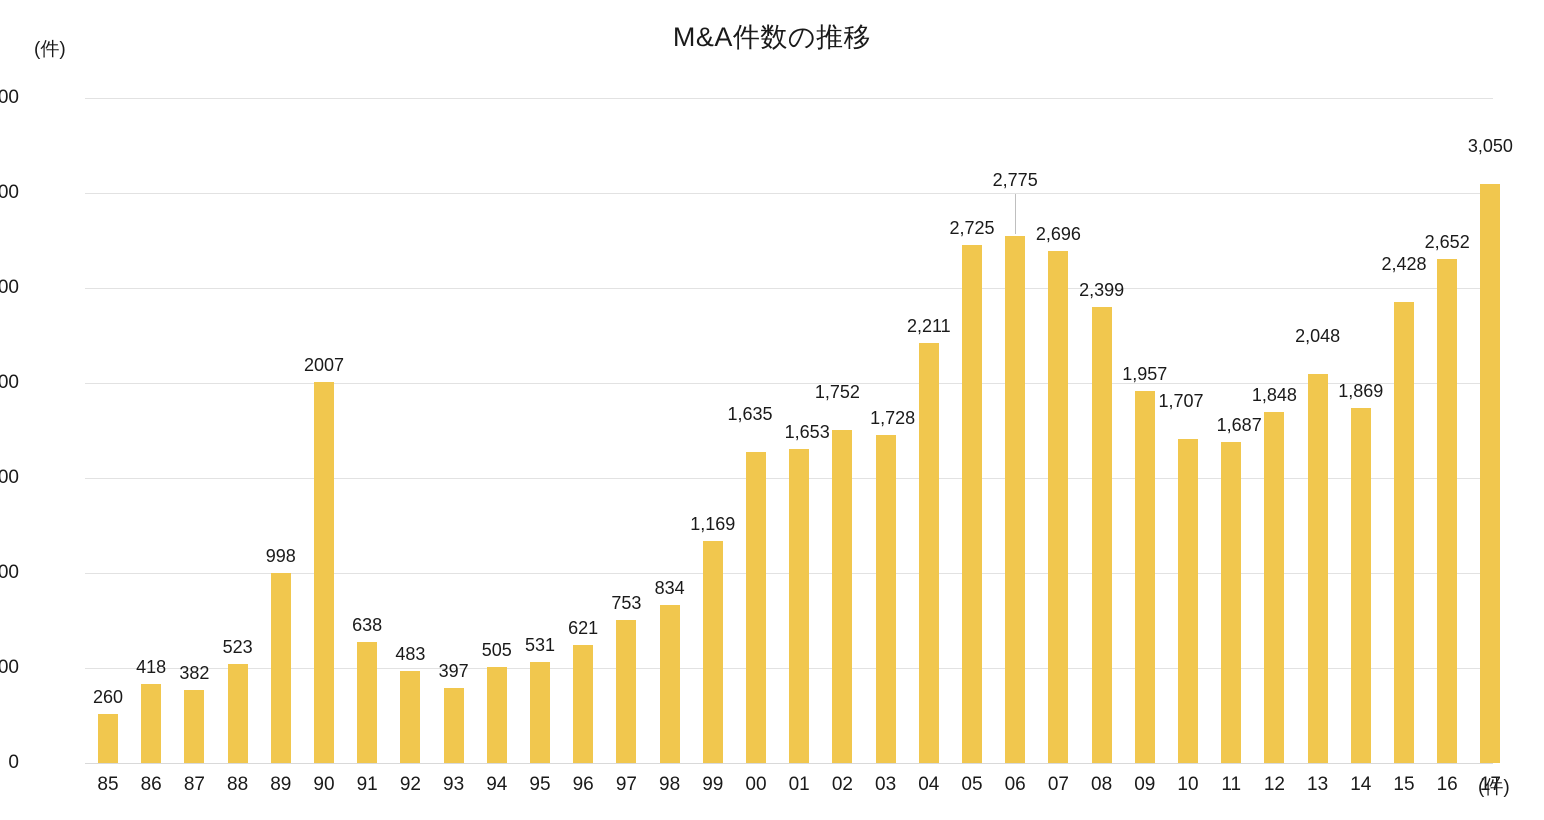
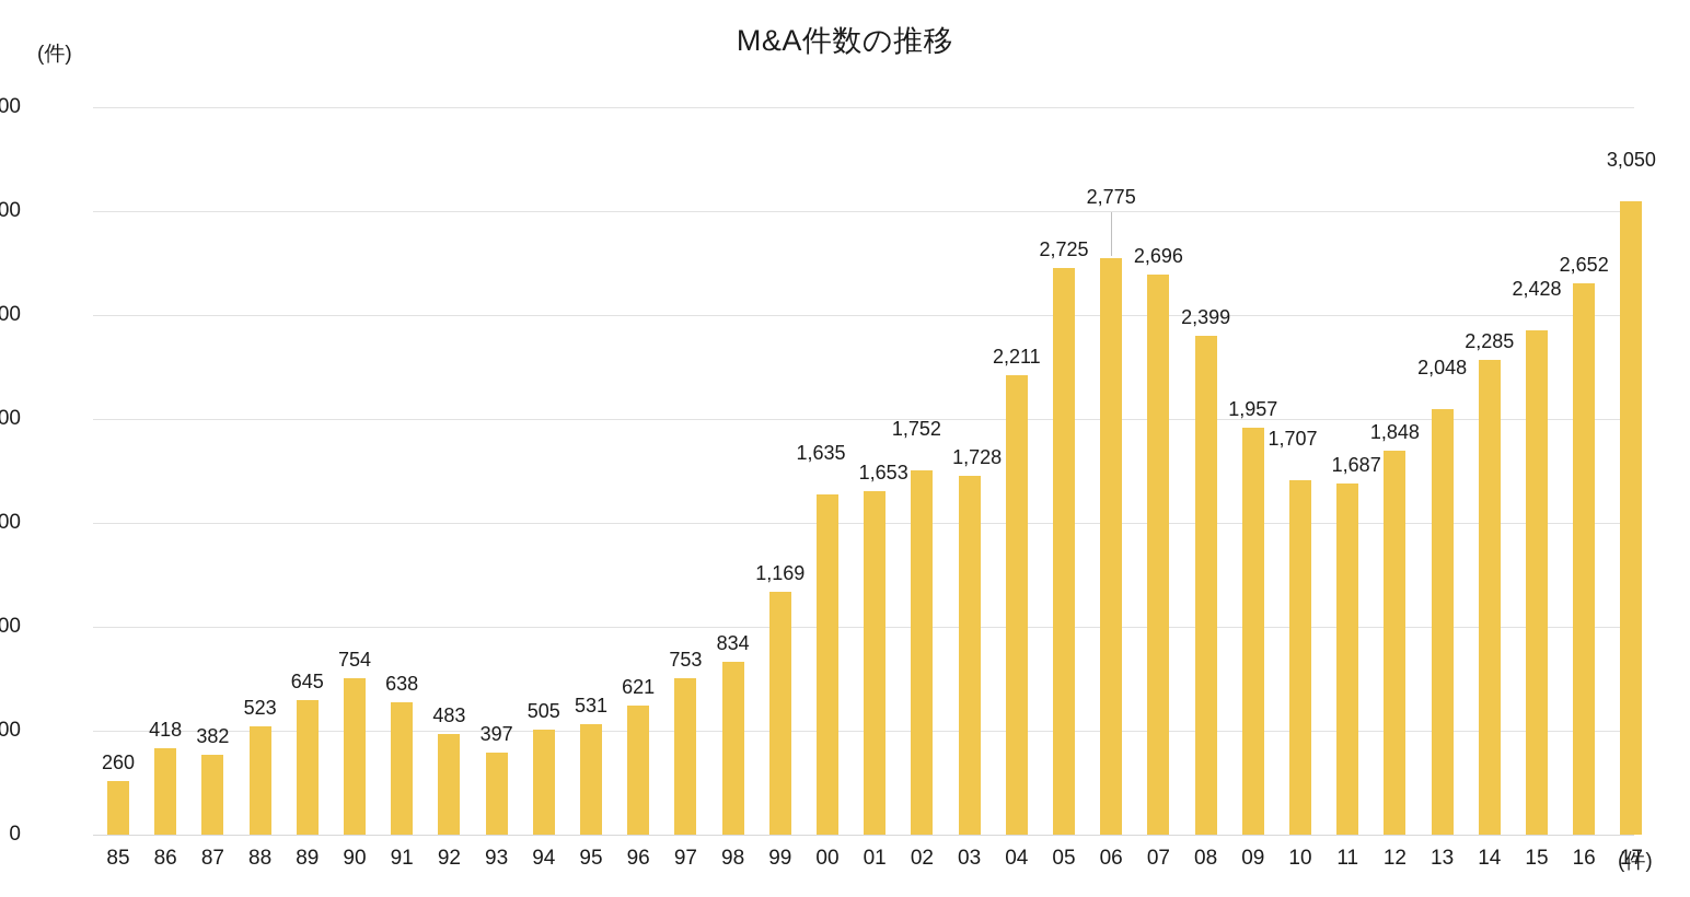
89: 998 -> 645
90: 2007 -> 754
14: 1,869 -> 2,285
